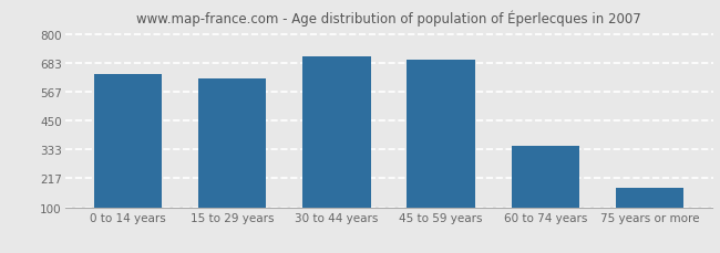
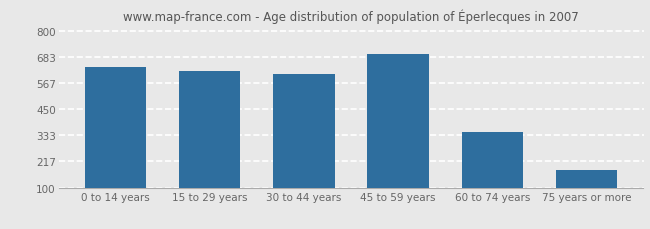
30 to 44 years: 710 -> 610
